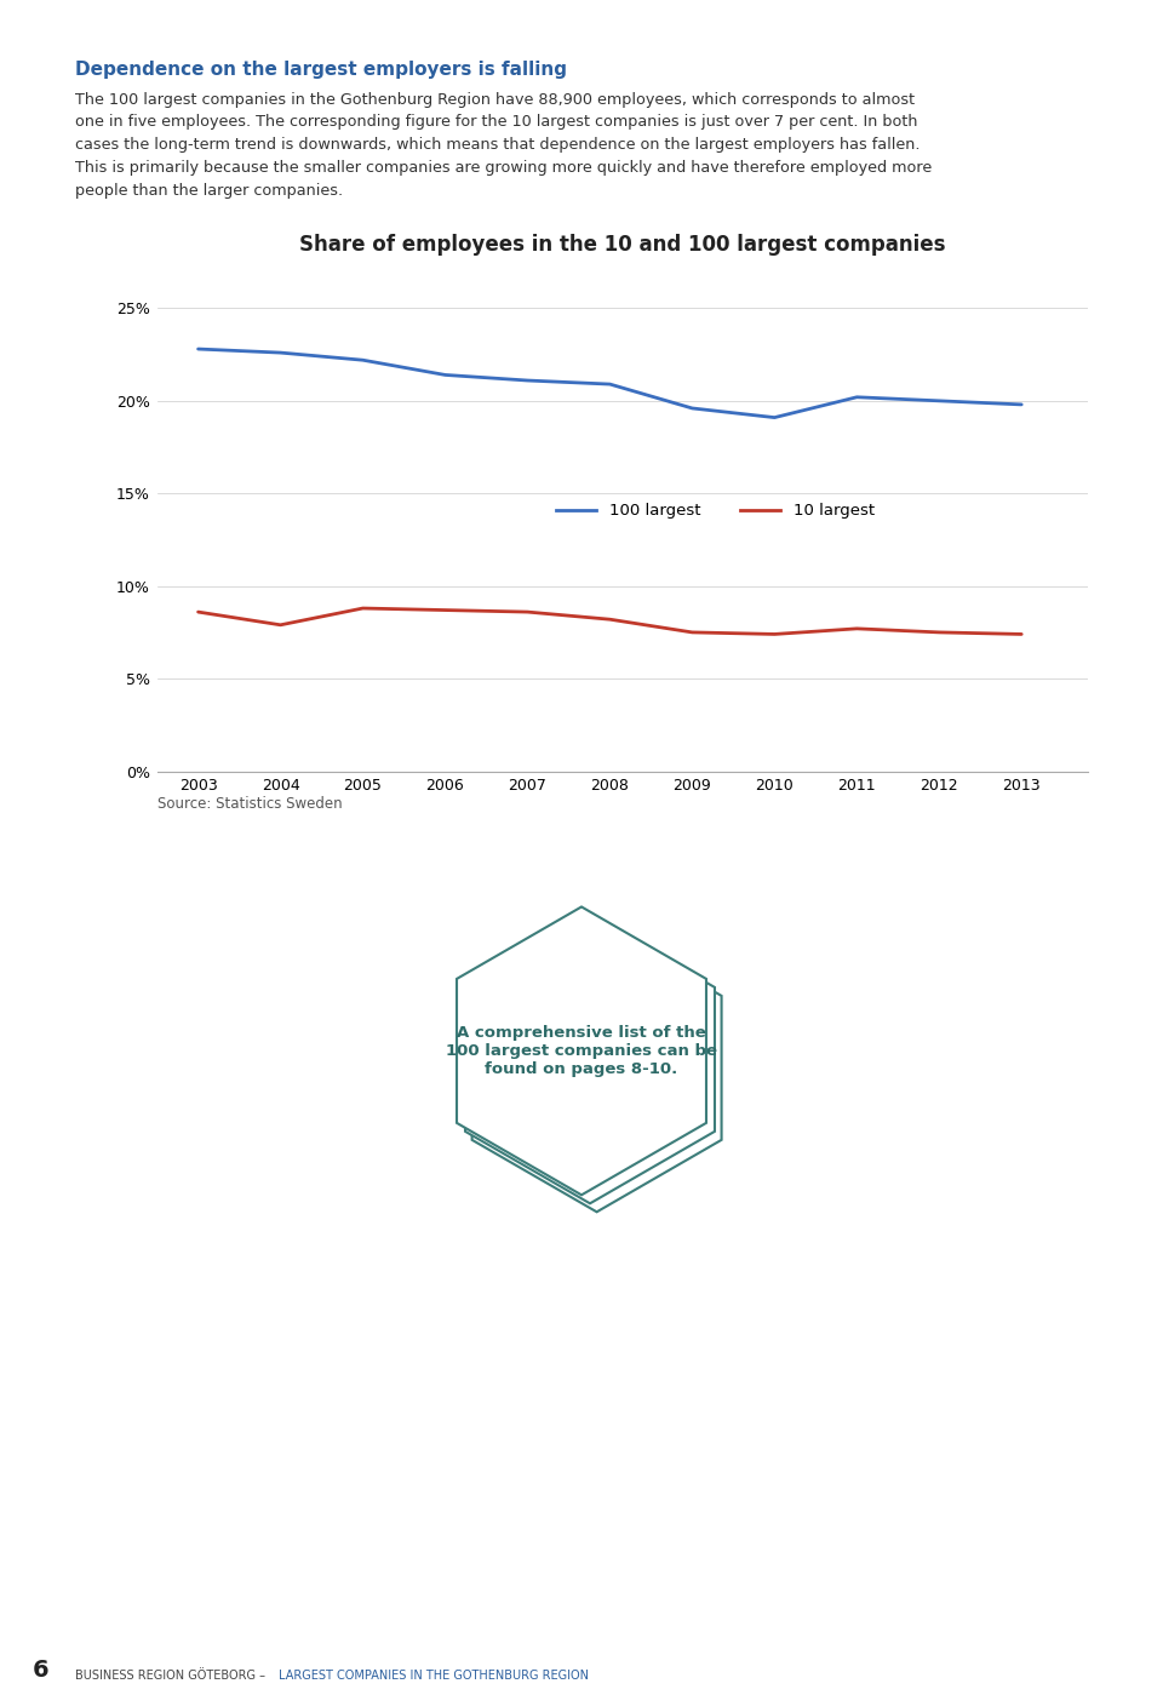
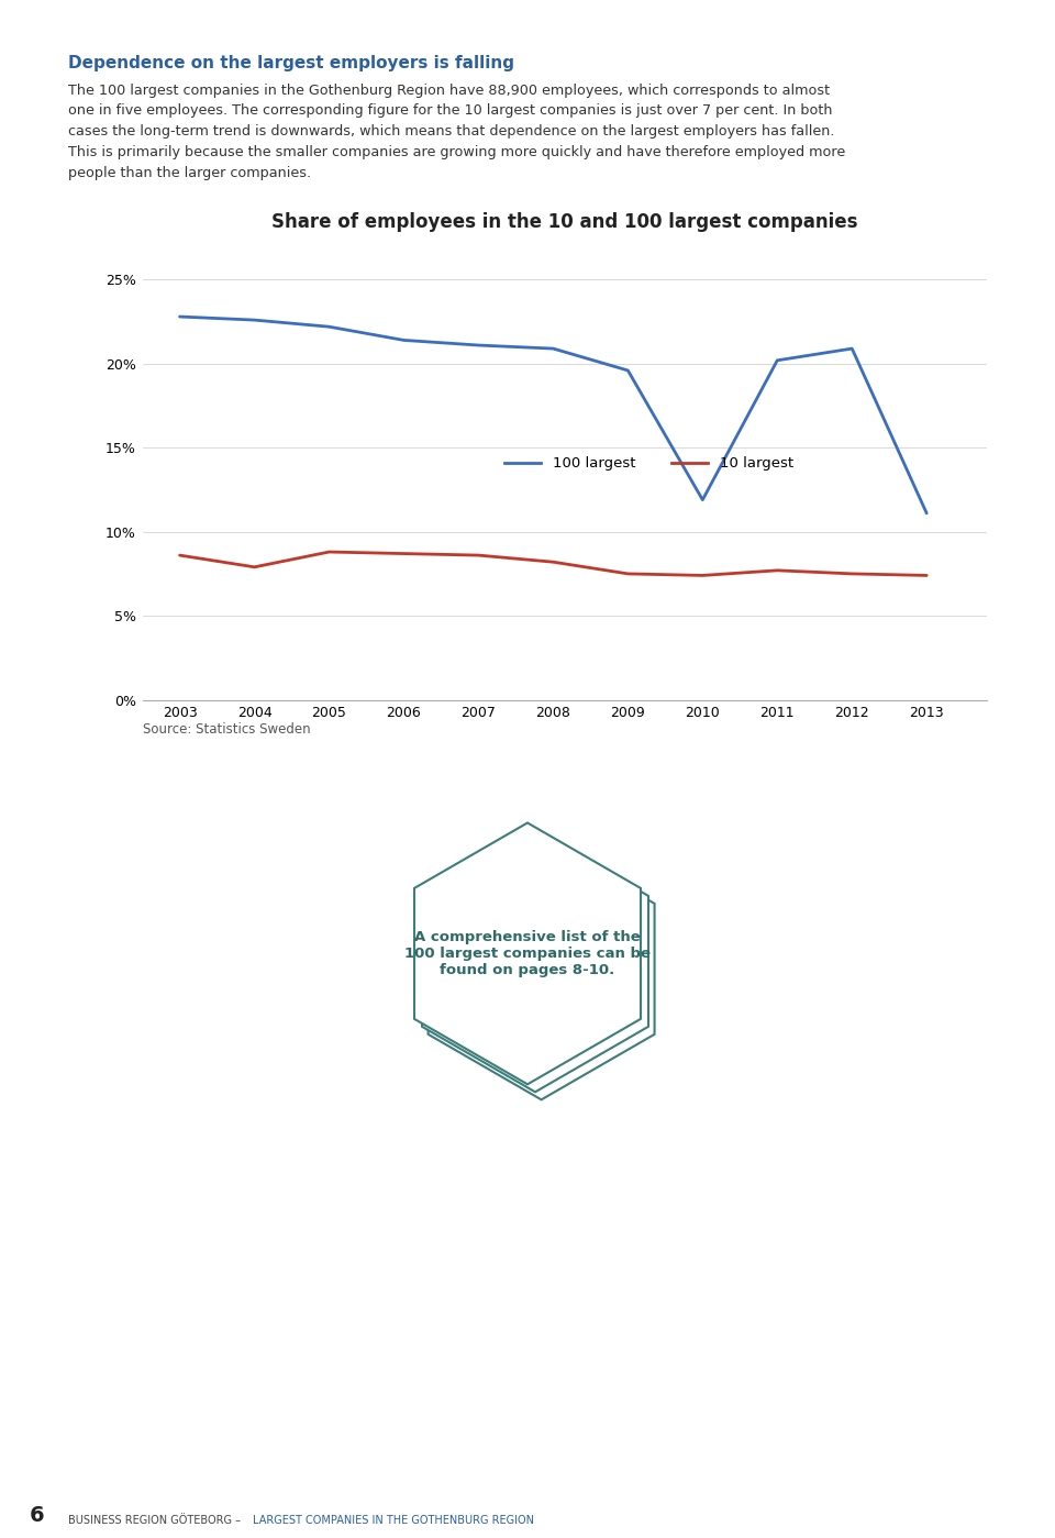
100 largest/2010: 19.1% -> 11.9%
100 largest/2012: 20.0% -> 20.9%
100 largest/2013: 19.8% -> 11.1%
